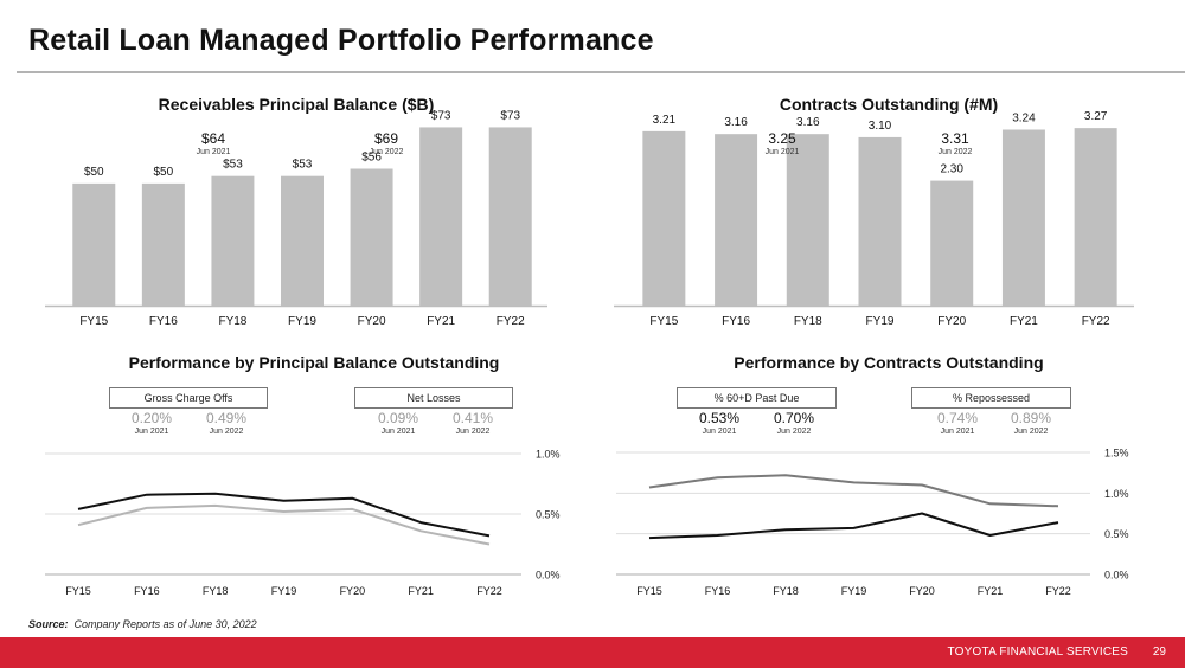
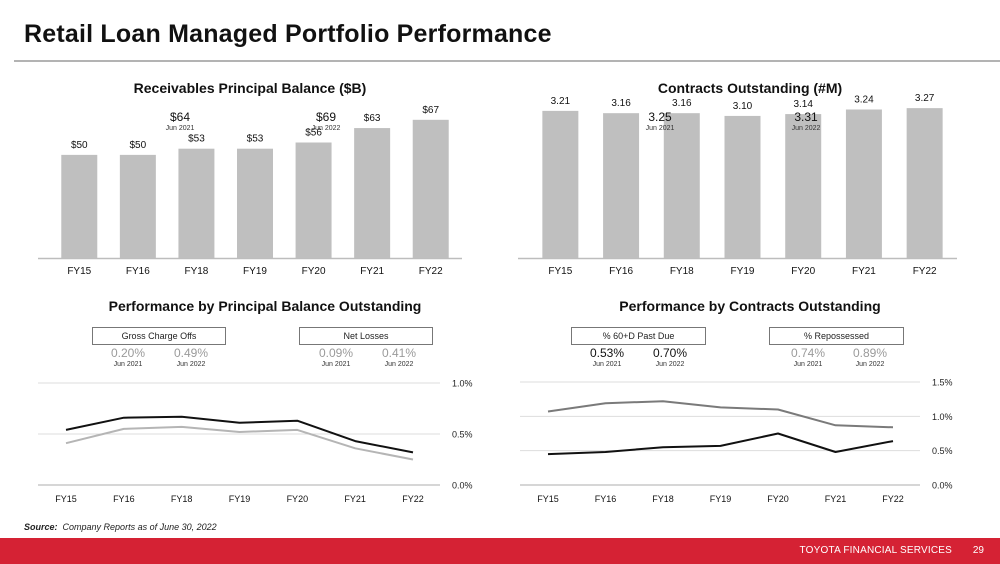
Receivables Principal Balance ($B)/FY21: $73 -> $63
Receivables Principal Balance ($B)/FY22: $73 -> $67
Contracts Outstanding (#M)/FY20: 2.30 -> 3.14
